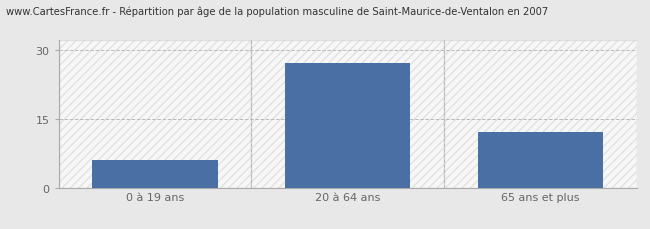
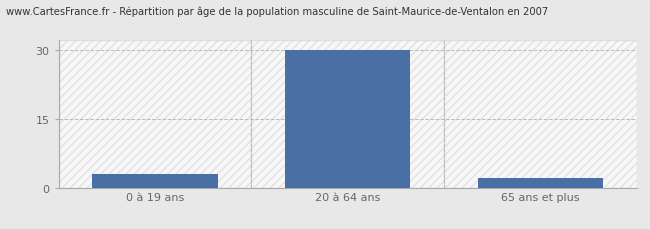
0 à 19 ans: 6 -> 3
20 à 64 ans: 27 -> 30
65 ans et plus: 12 -> 2
